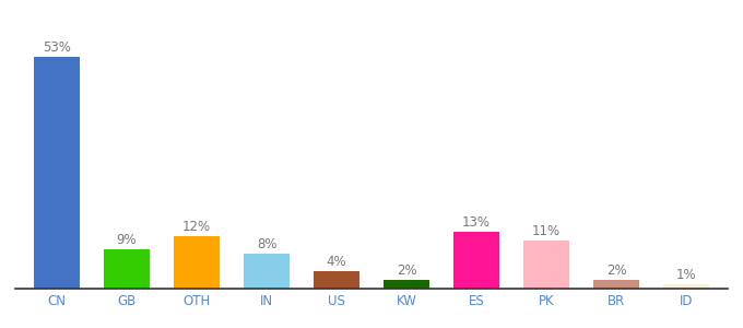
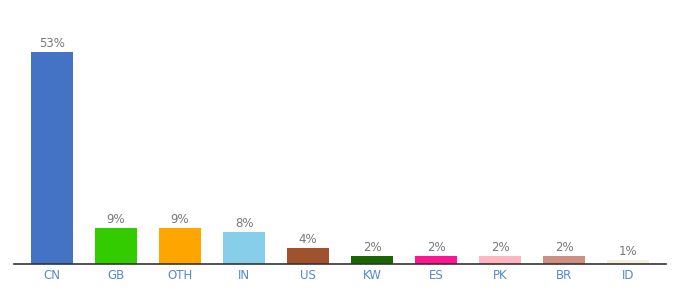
OTH: 12% -> 9%
ES: 13% -> 2%
PK: 11% -> 2%
